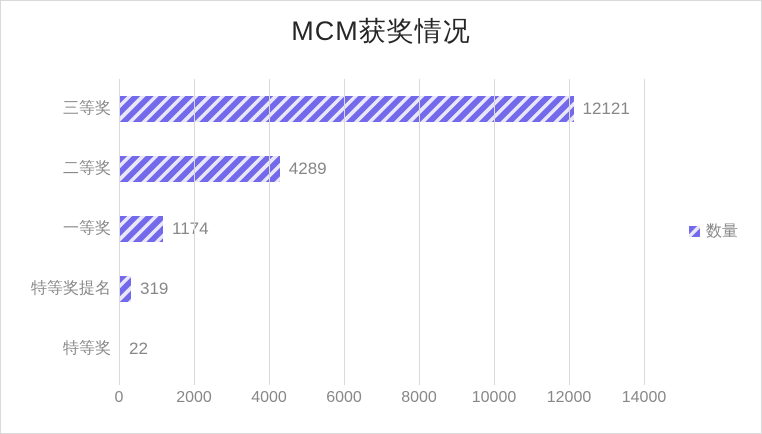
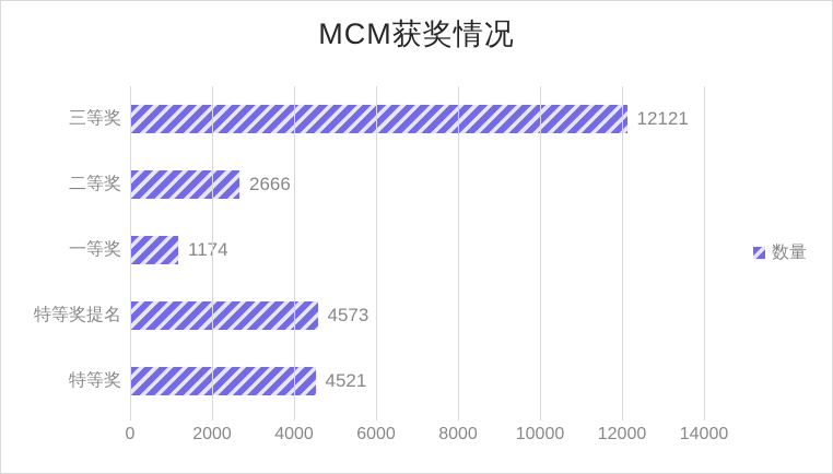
二等奖: 4289 -> 2666
特等奖提名: 319 -> 4573
特等奖: 22 -> 4521
